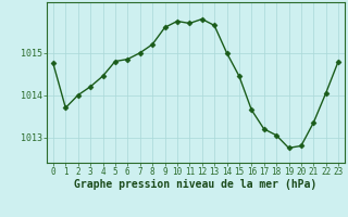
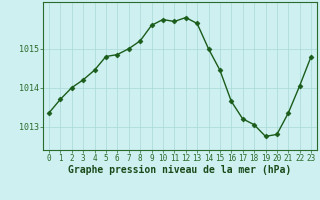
0: 1014.75 -> 1013.35
